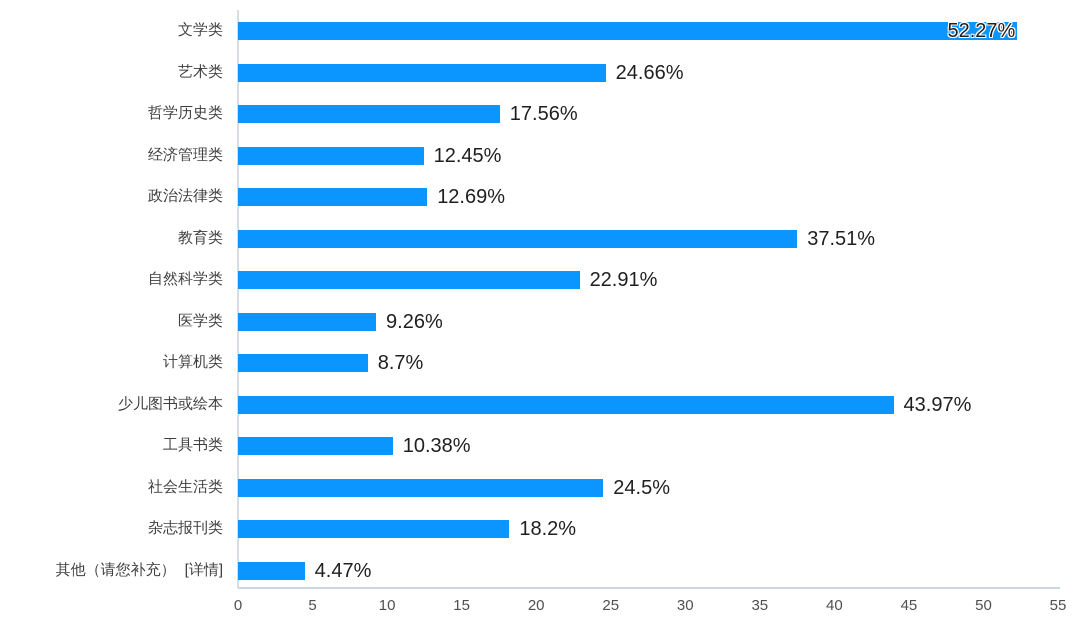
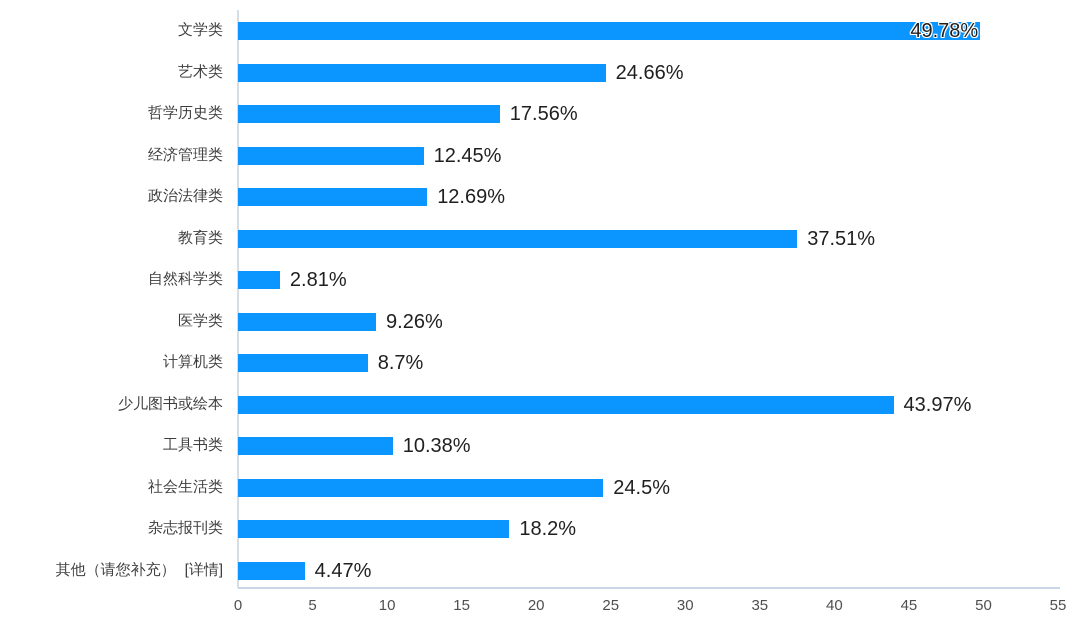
文学类: 52.27% -> 49.78%
自然科学类: 22.91% -> 2.81%
